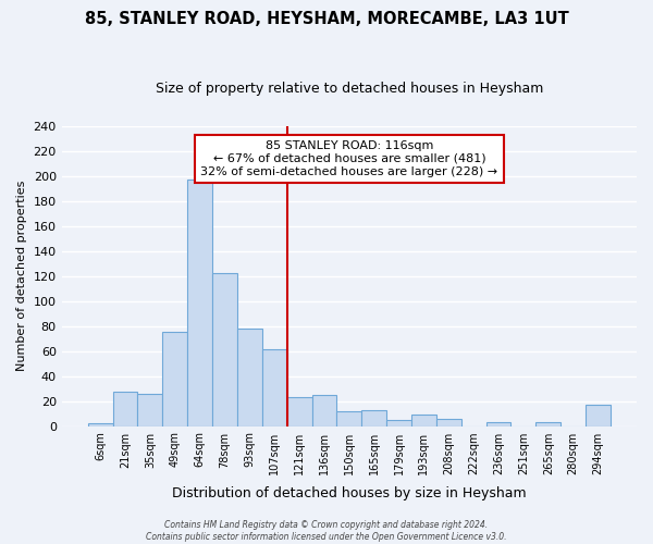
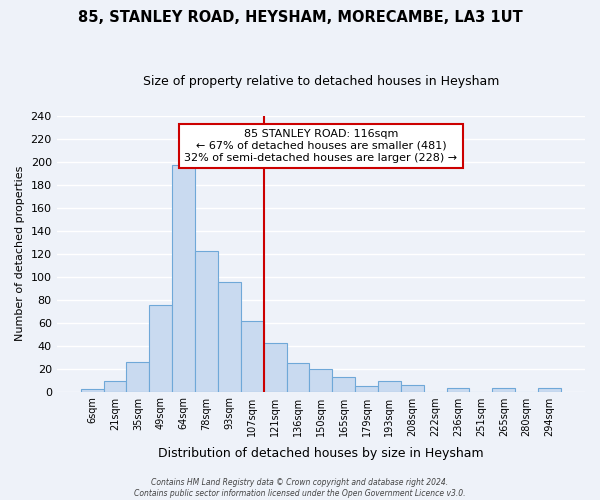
21sqm: 27 -> 9
93sqm: 78 -> 95
121sqm: 23 -> 42
150sqm: 12 -> 20
294sqm: 17 -> 3
